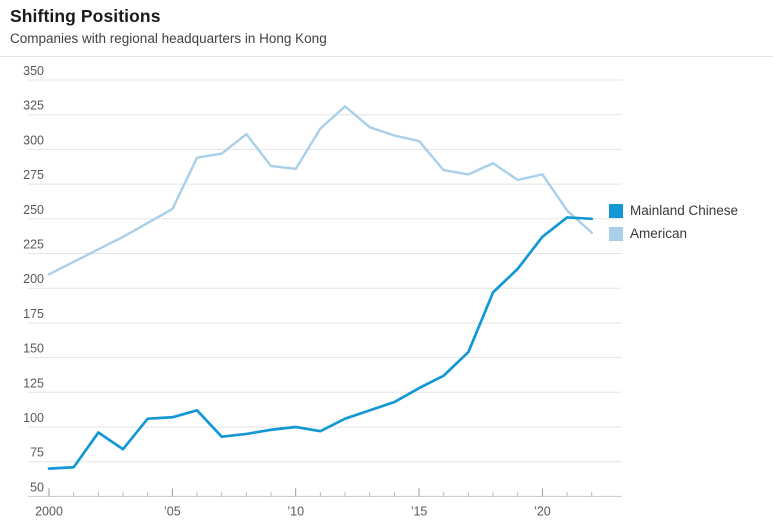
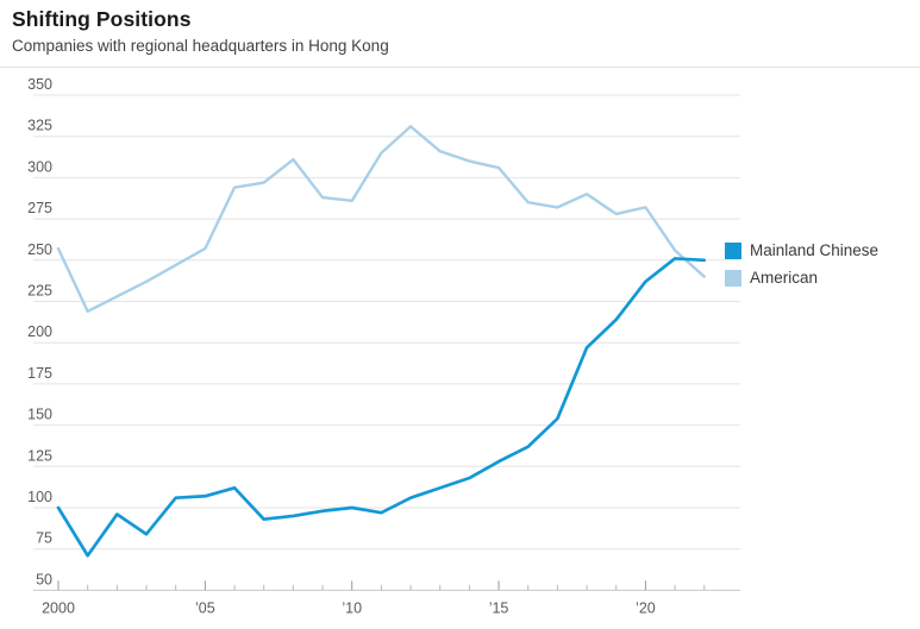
Mainland Chinese/2000: 70 -> 100
American/2000: 210 -> 257
